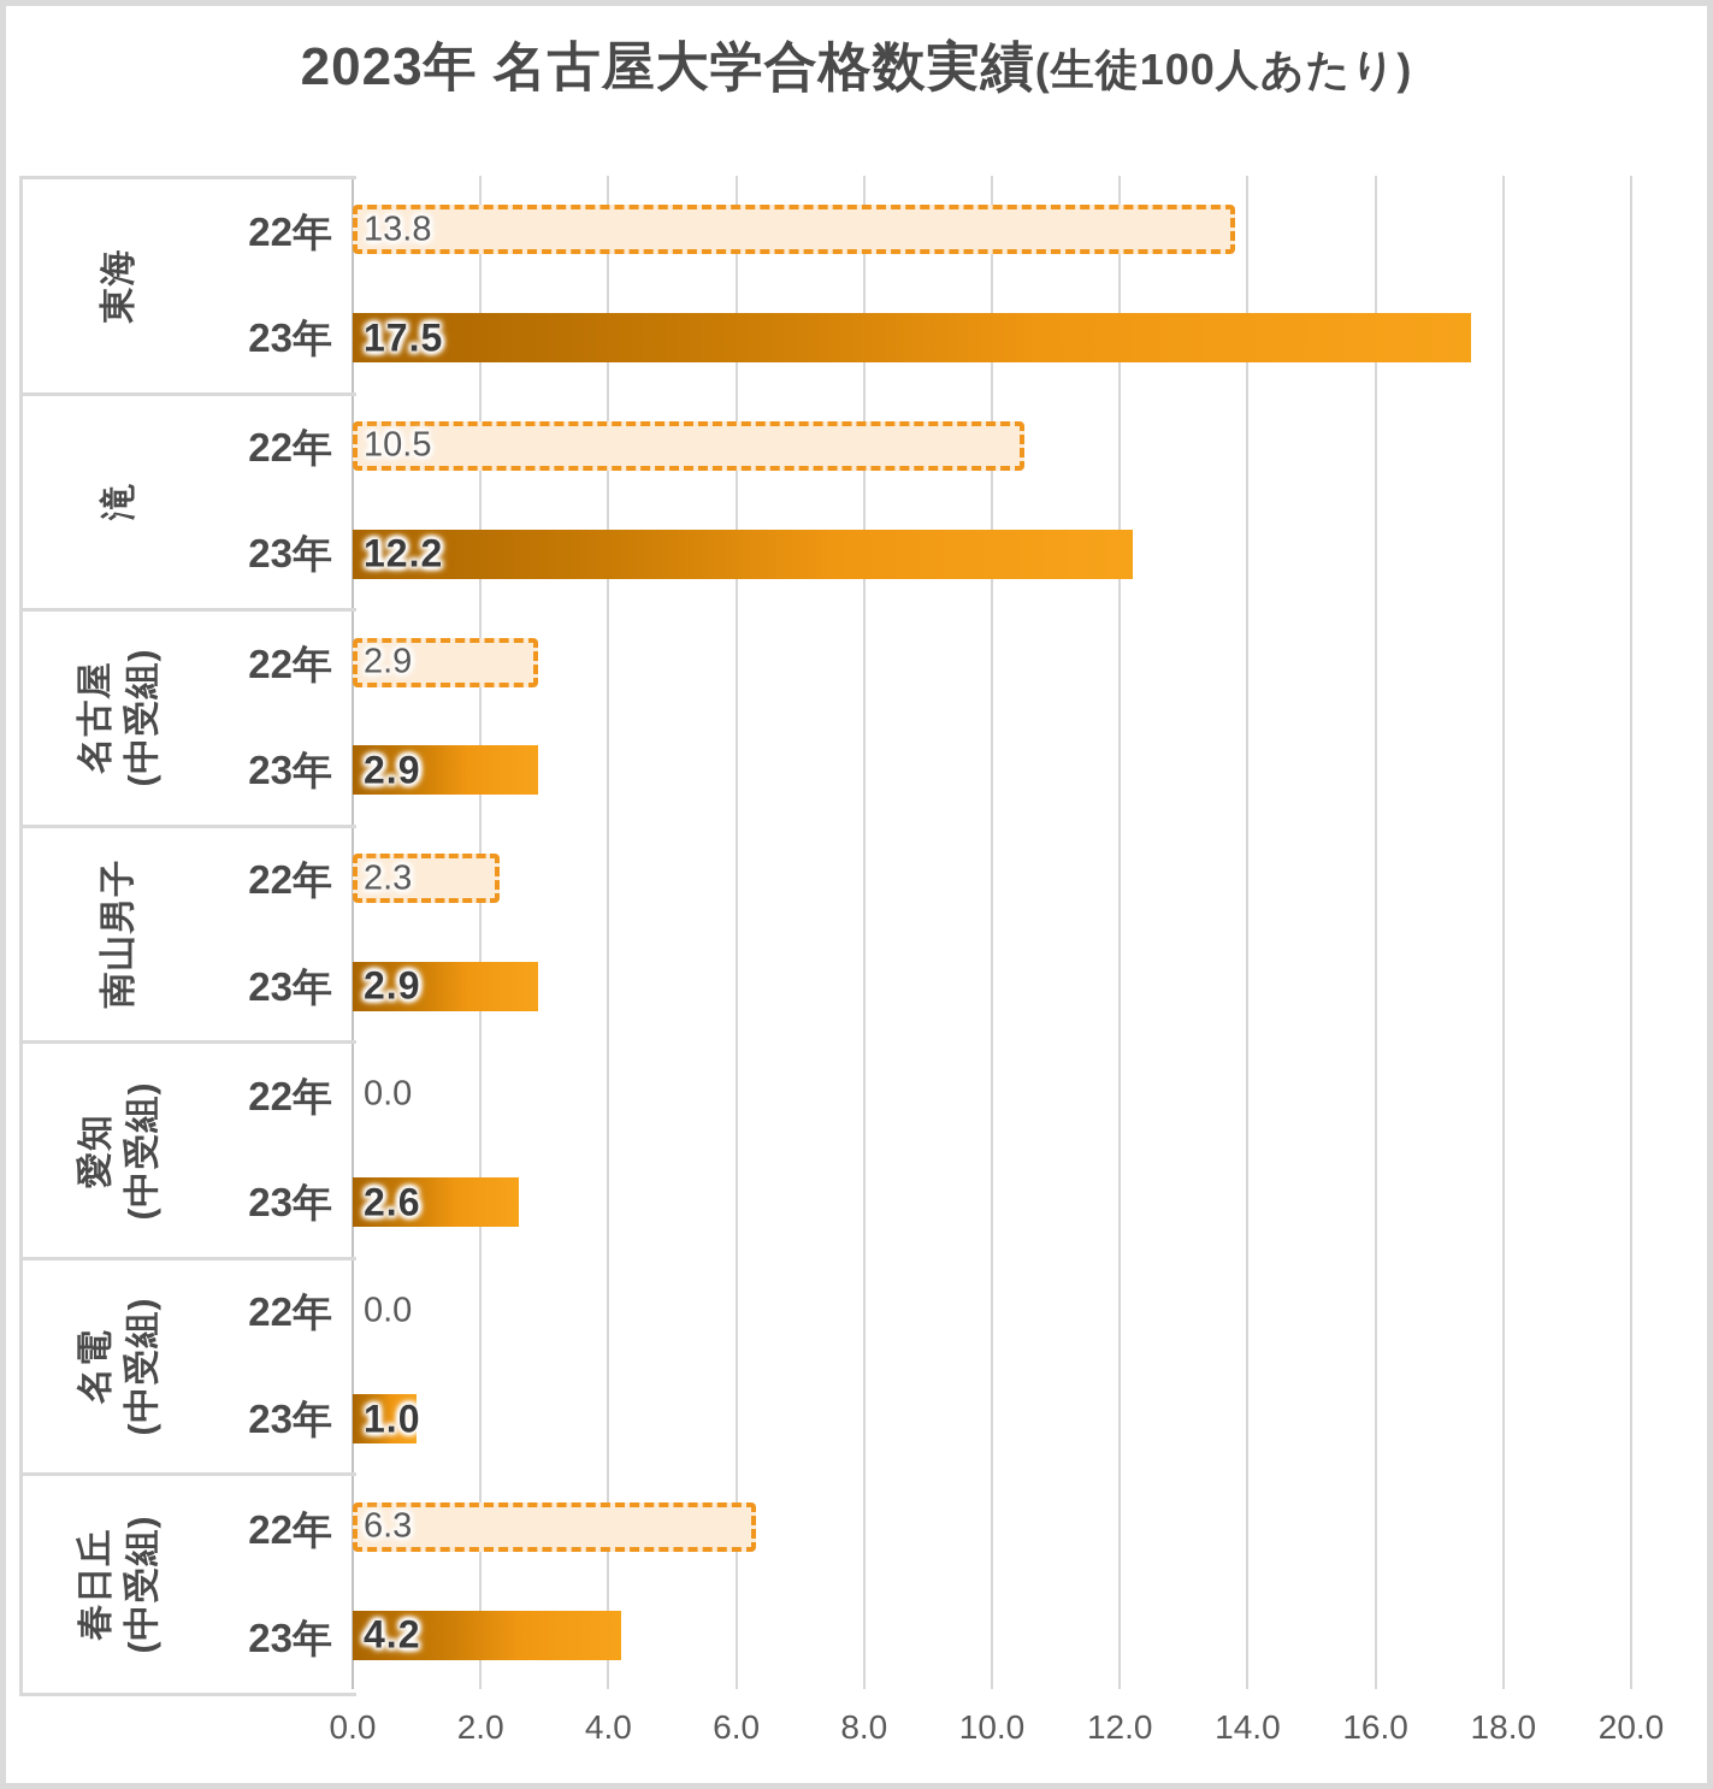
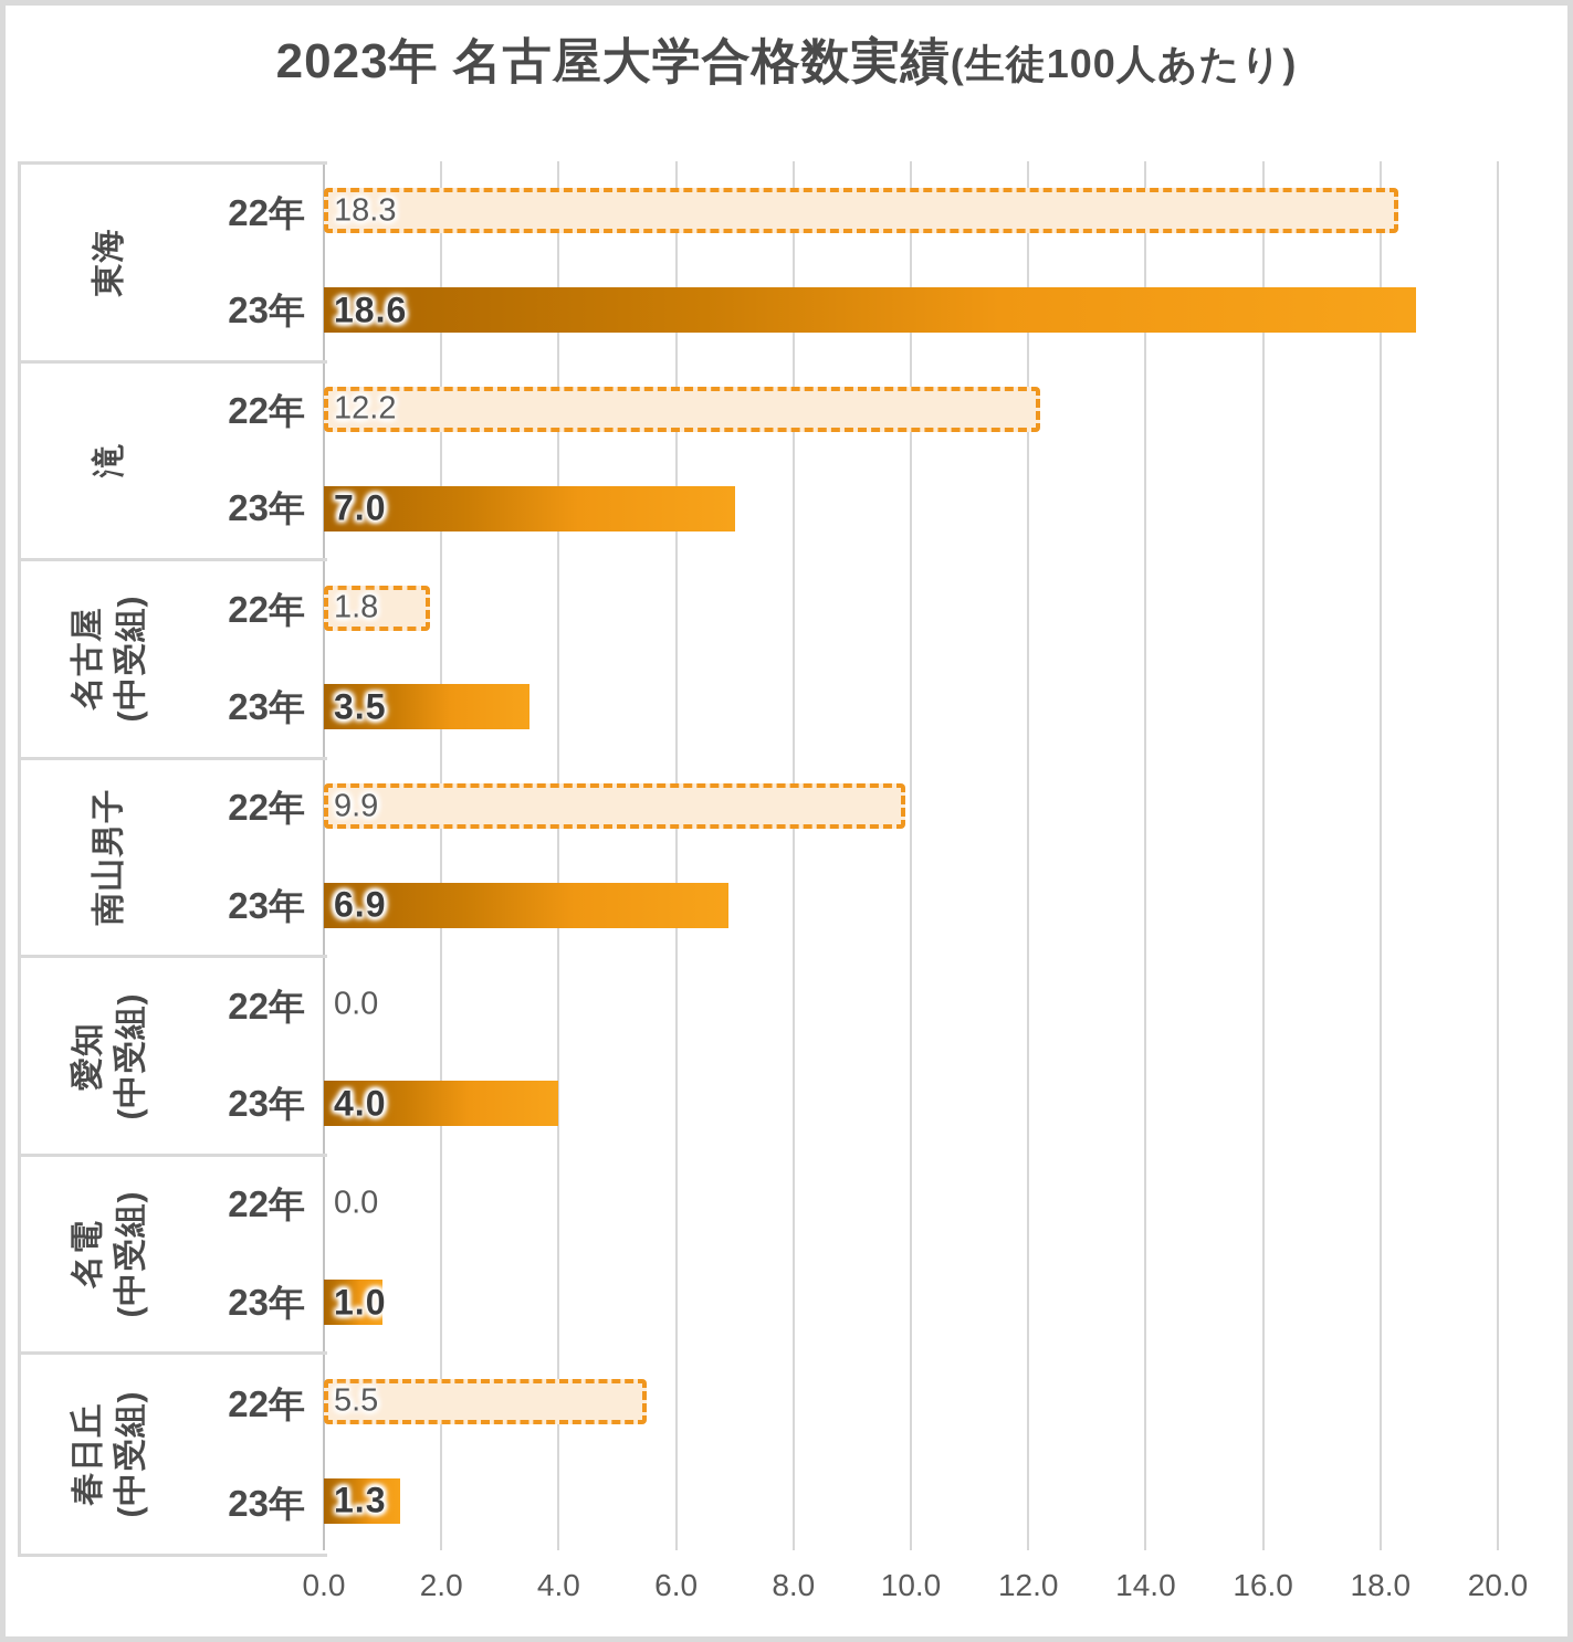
22年/東海: 13.8 -> 18.3
23年/東海: 17.5 -> 18.6
22年/滝: 10.5 -> 12.2
23年/滝: 12.2 -> 7.0
22年/名古屋 (中受組): 2.9 -> 1.8
23年/名古屋 (中受組): 2.9 -> 3.5
22年/南山男子: 2.3 -> 9.9
23年/南山男子: 2.9 -> 6.9
23年/愛知 (中受組): 2.6 -> 4.0
22年/春日丘 (中受組): 6.3 -> 5.5
23年/春日丘 (中受組): 4.2 -> 1.3
